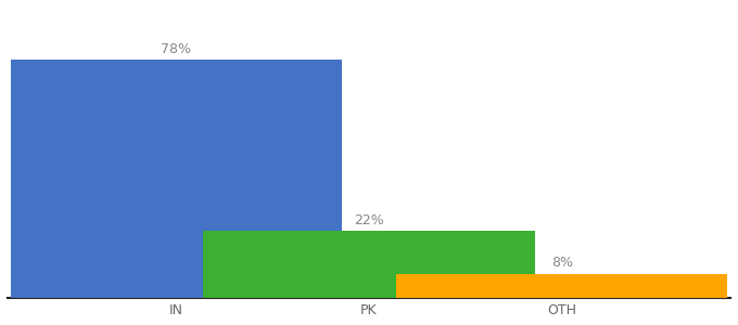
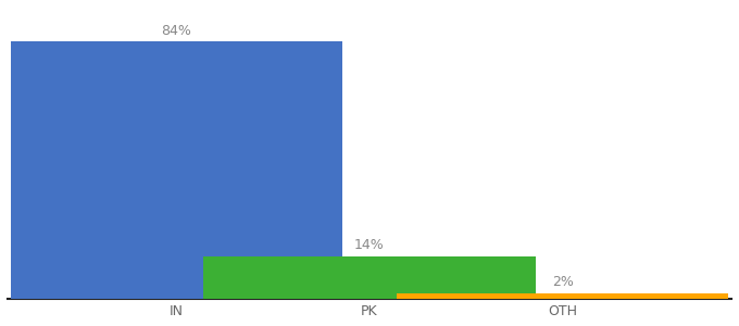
IN: 78% -> 84%
PK: 22% -> 14%
OTH: 8% -> 2%
